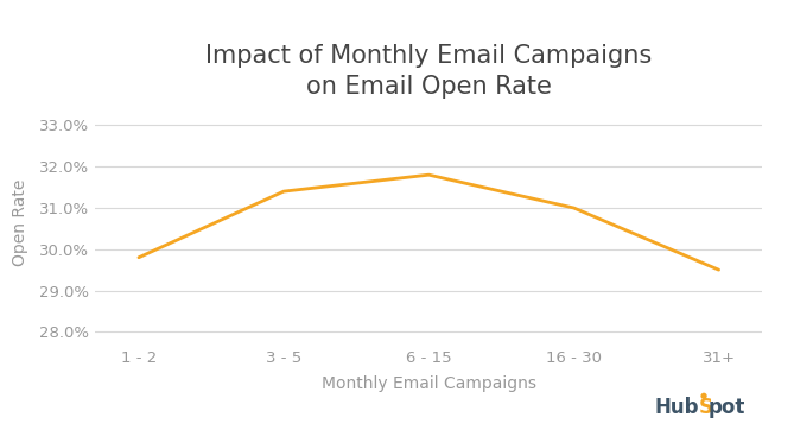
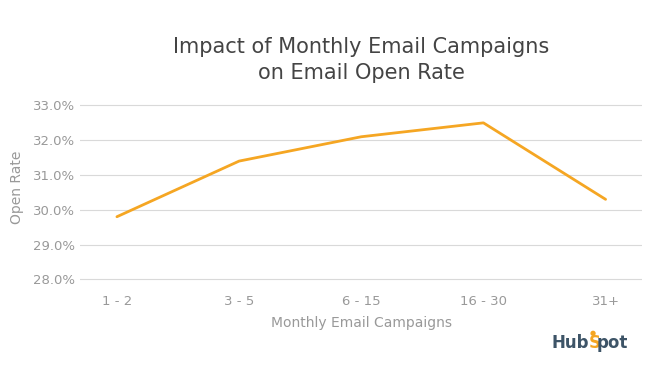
6 - 15: 31.8% -> 32.1%
16 - 30: 31.0% -> 32.5%
31+: 29.5% -> 30.3%
